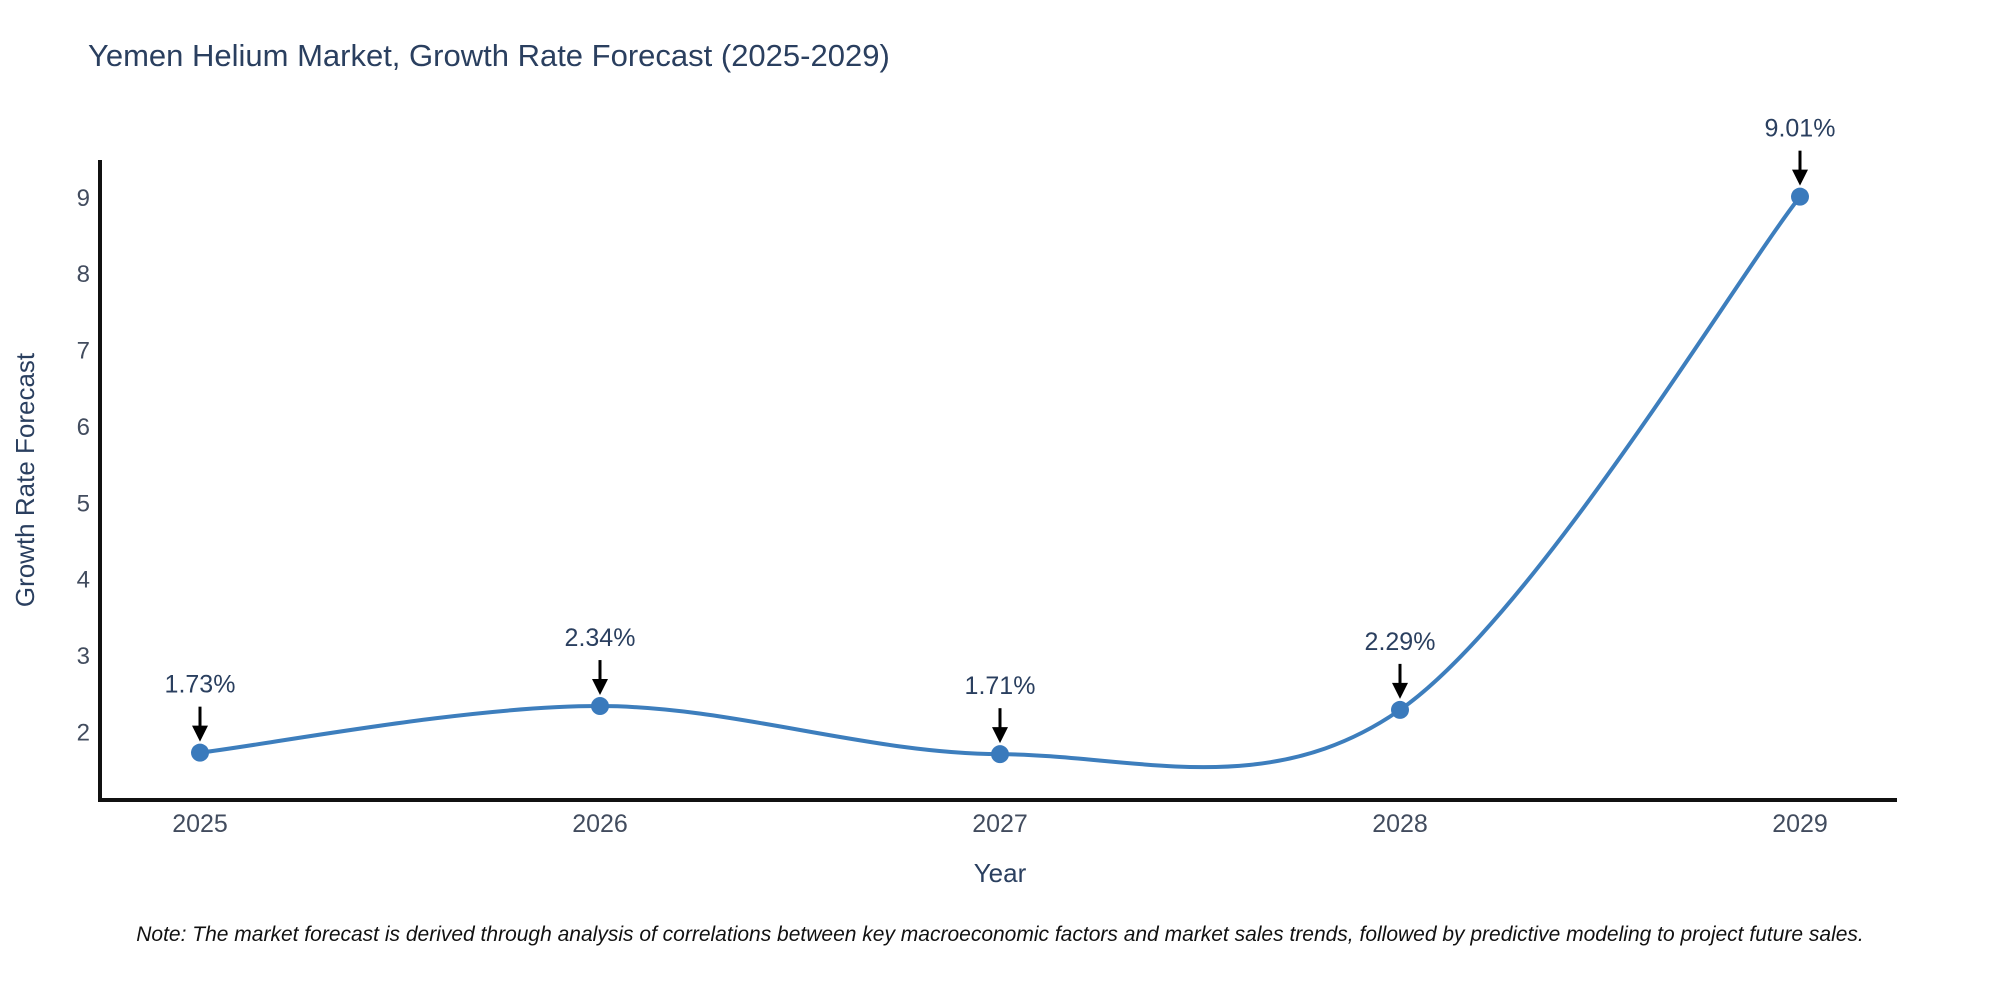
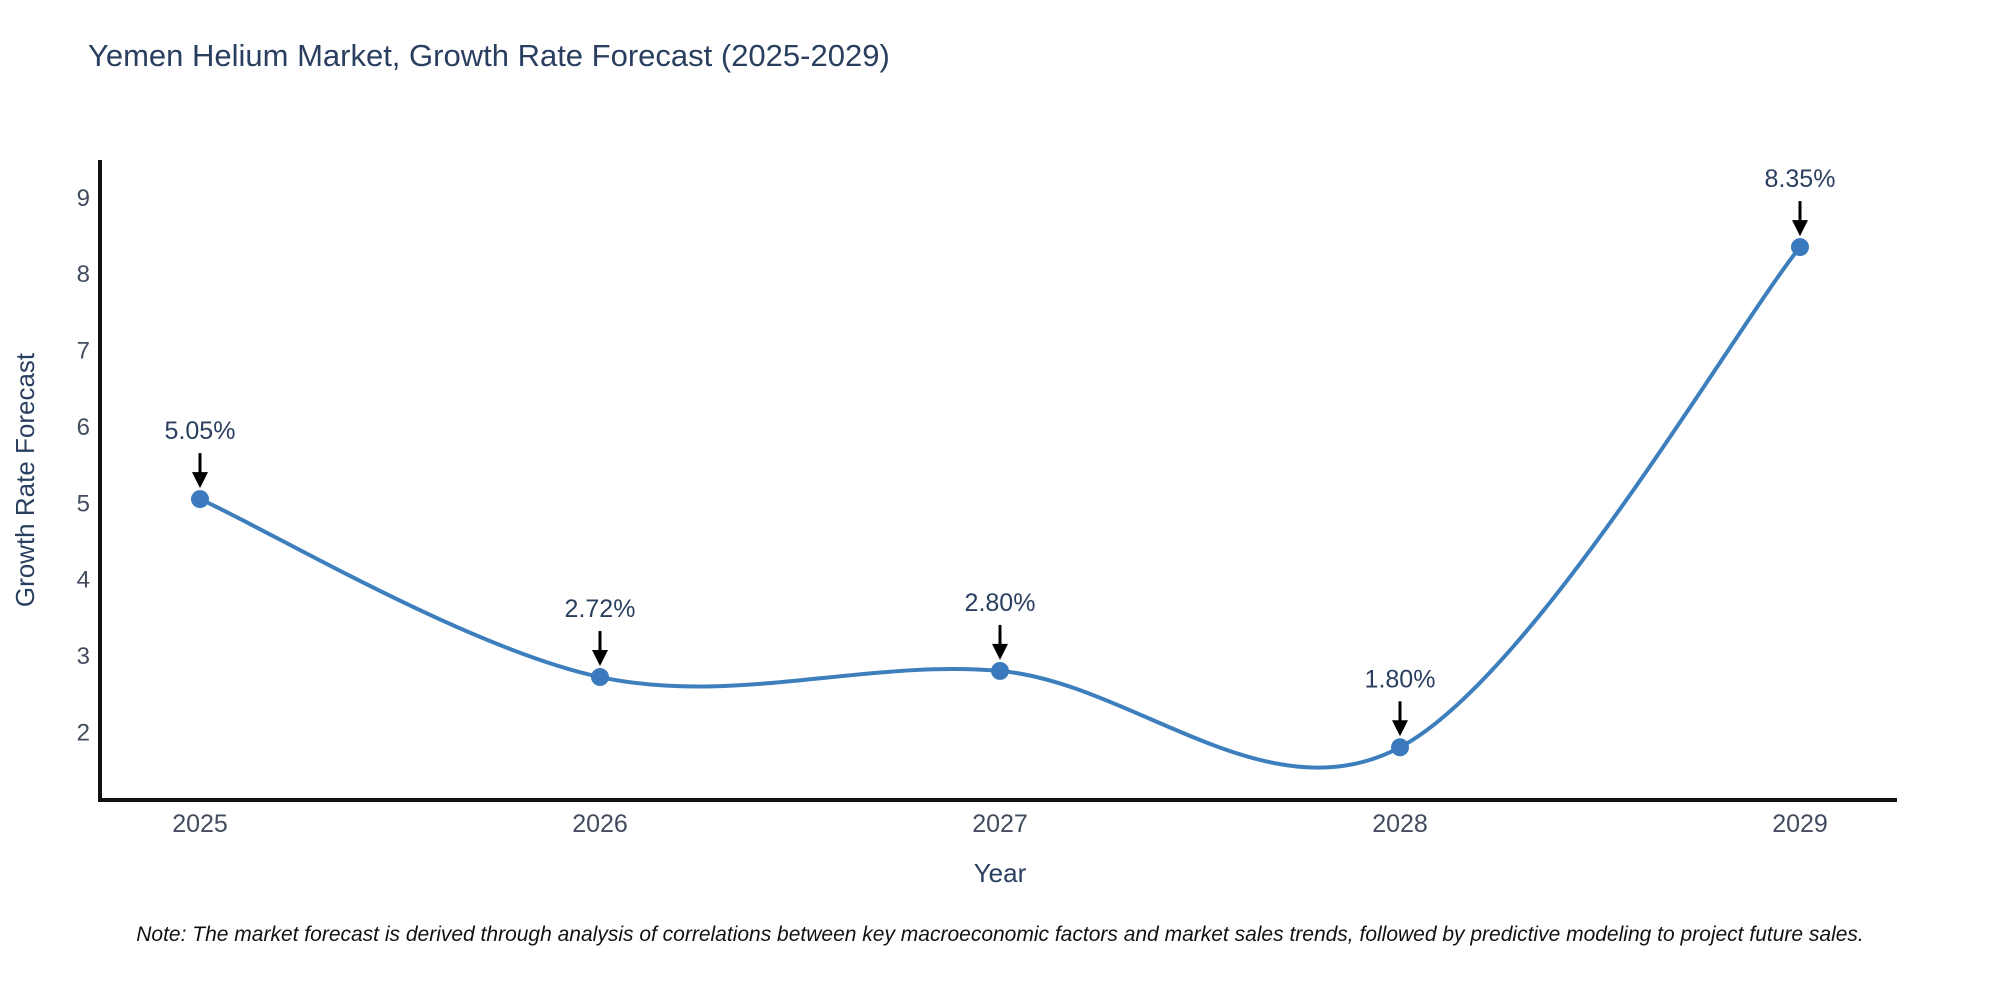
2025: 1.73% -> 5.05%
2026: 2.34% -> 2.72%
2027: 1.71% -> 2.80%
2028: 2.29% -> 1.80%
2029: 9.01% -> 8.35%
